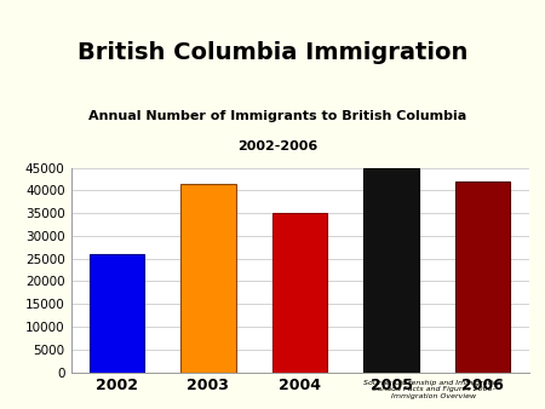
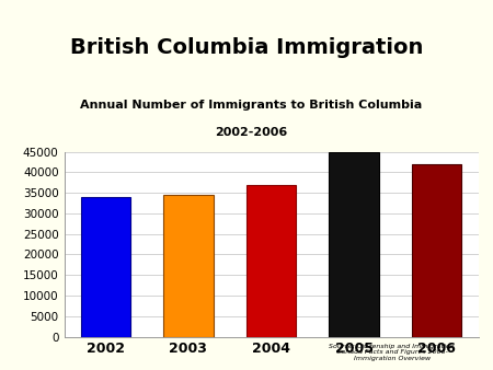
2002: 26000 -> 34000
2003: 41500 -> 34500
2004: 35000 -> 37000
